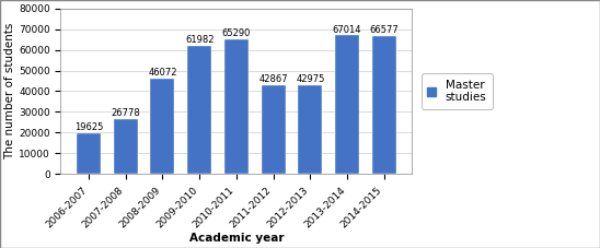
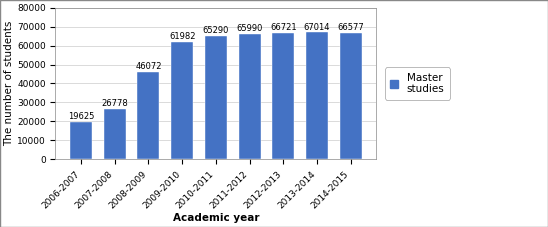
2011-2012: 42867 -> 65990
2012-2013: 42975 -> 66721
